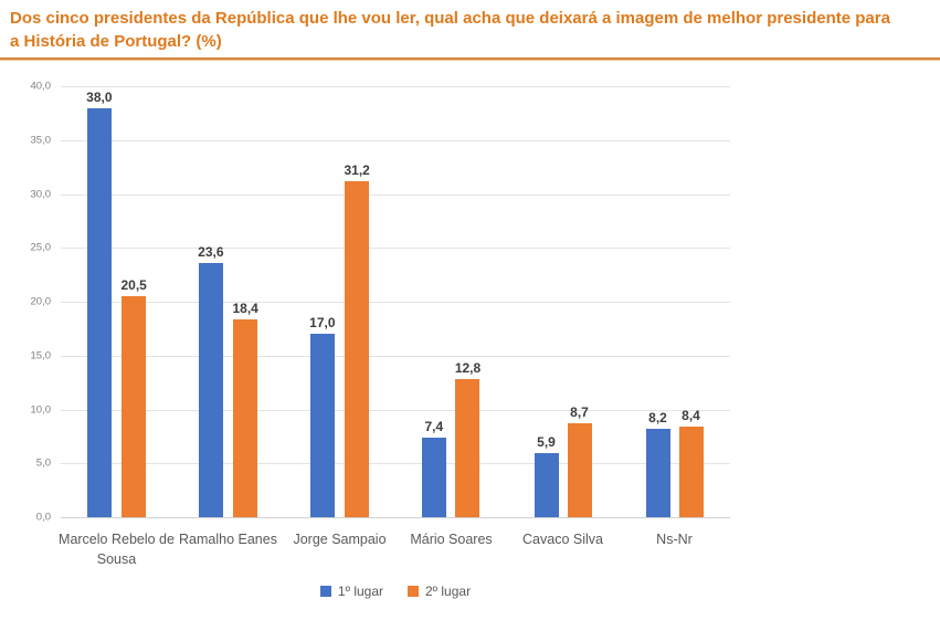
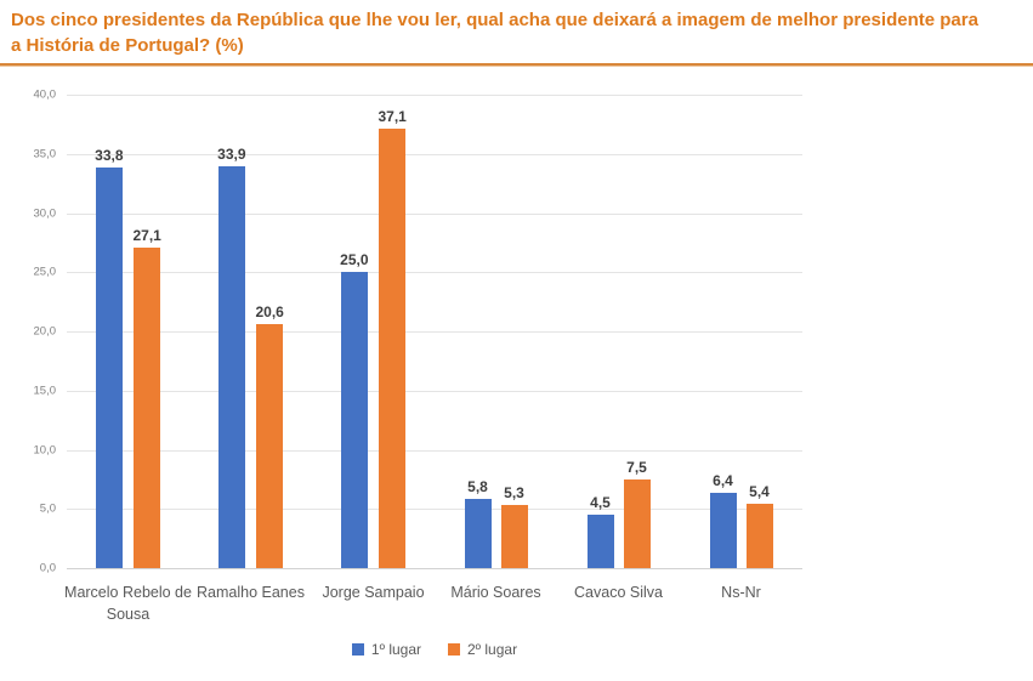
1º lugar/Marcelo Rebelo de Sousa: 38,0 -> 33,8
2º lugar/Marcelo Rebelo de Sousa: 20,5 -> 27,1
1º lugar/Ramalho Eanes: 23,6 -> 33,9
2º lugar/Ramalho Eanes: 18,4 -> 20,6
1º lugar/Jorge Sampaio: 17,0 -> 25,0
2º lugar/Jorge Sampaio: 31,2 -> 37,1
1º lugar/Mário Soares: 7,4 -> 5,8
2º lugar/Mário Soares: 12,8 -> 5,3
1º lugar/Cavaco Silva: 5,9 -> 4,5
2º lugar/Cavaco Silva: 8,7 -> 7,5
1º lugar/Ns-Nr: 8,2 -> 6,4
2º lugar/Ns-Nr: 8,4 -> 5,4
